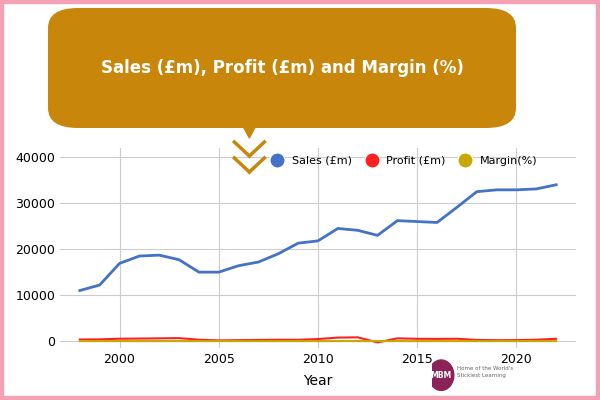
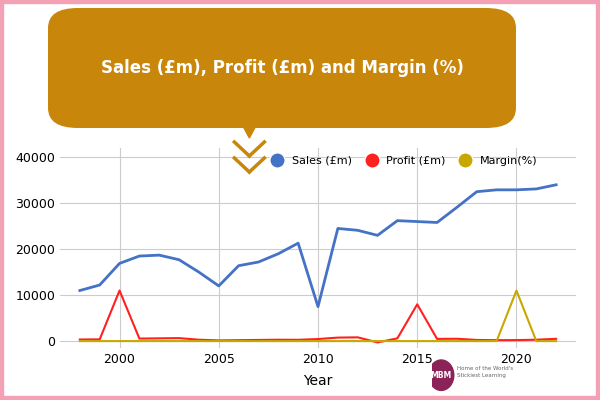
Profit (£m)/2000: 500 -> 11000
Sales (£m)/2005: 15000 -> 12000
Sales (£m)/2010: 21800 -> 7500
Profit (£m)/2015: 500 -> 8000
Margin(%)/2020: 0 -> 11000
